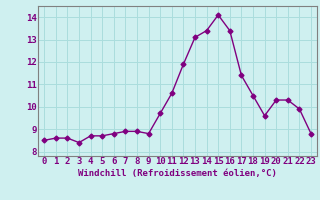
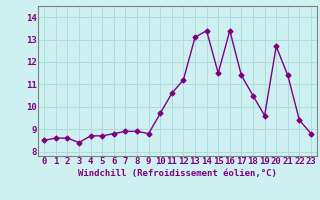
12: 11.9 -> 11.2
15: 14.1 -> 11.5
20: 10.3 -> 12.7
21: 10.3 -> 11.4
22: 9.9 -> 9.4
